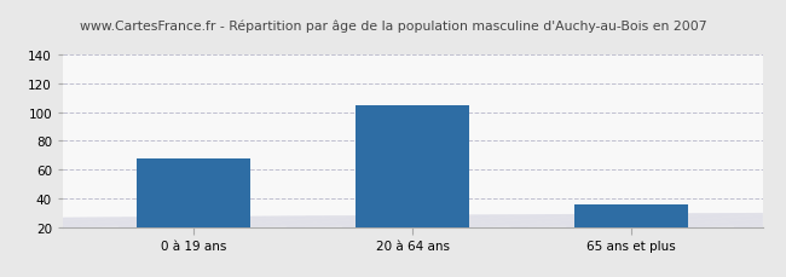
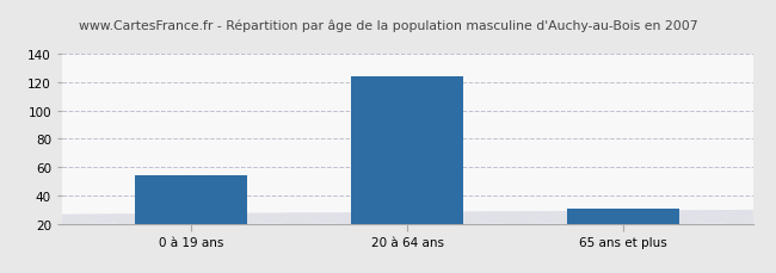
0 à 19 ans: 68 -> 54
20 à 64 ans: 105 -> 124
65 ans et plus: 36 -> 31
